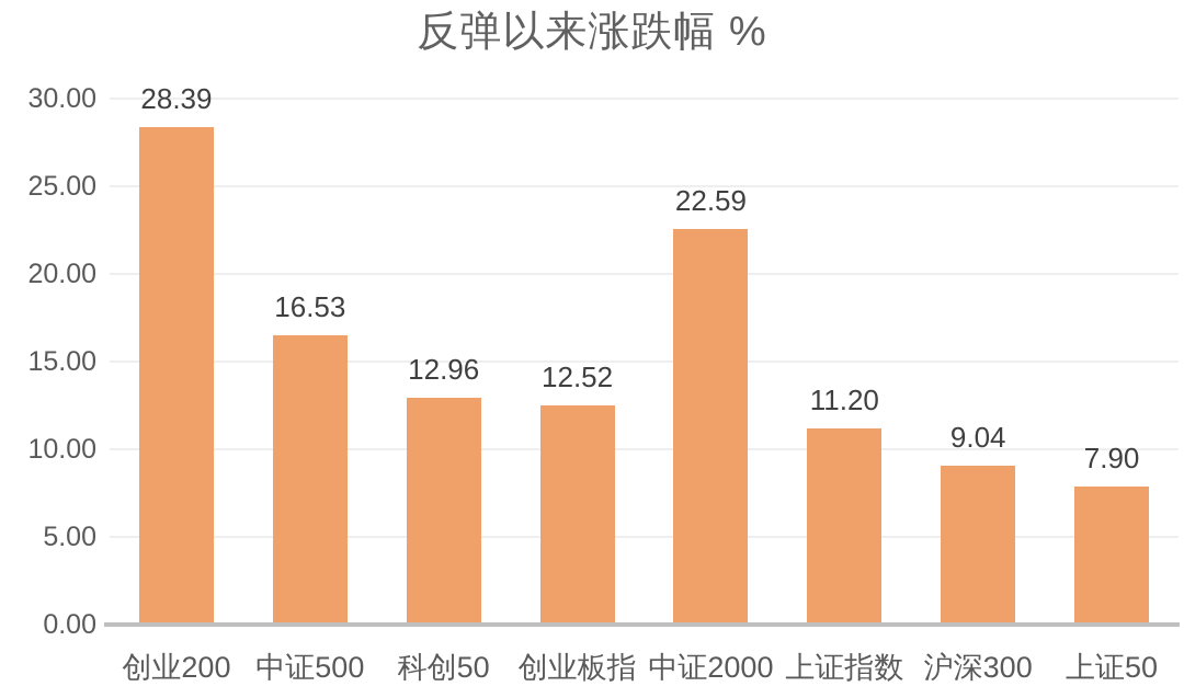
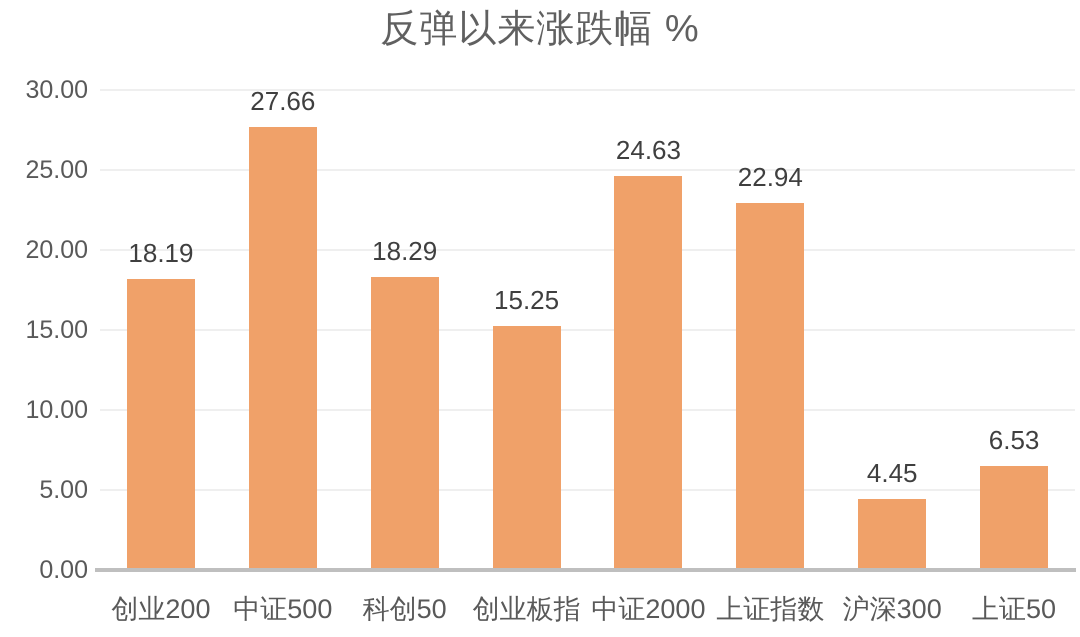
创业200: 28.39 -> 18.19
中证500: 16.53 -> 27.66
科创50: 12.96 -> 18.29
创业板指: 12.52 -> 15.25
中证2000: 22.59 -> 24.63
上证指数: 11.20 -> 22.94
沪深300: 9.04 -> 4.45
上证50: 7.90 -> 6.53
